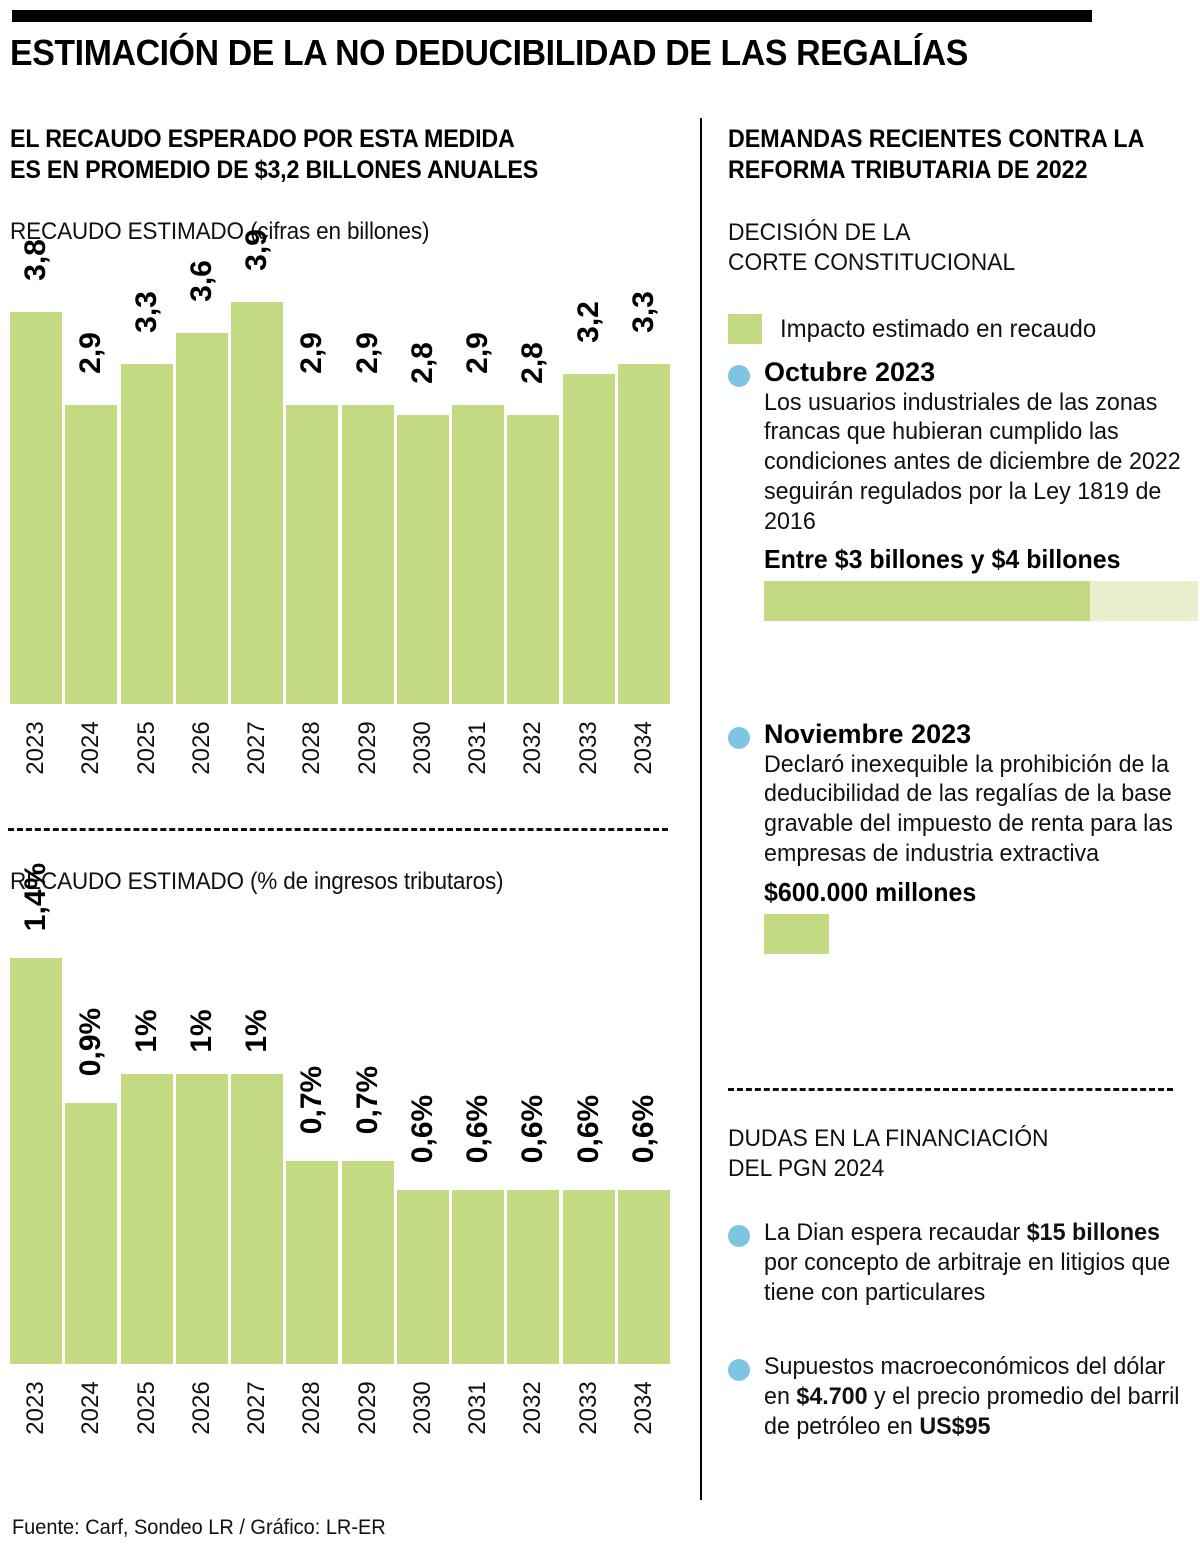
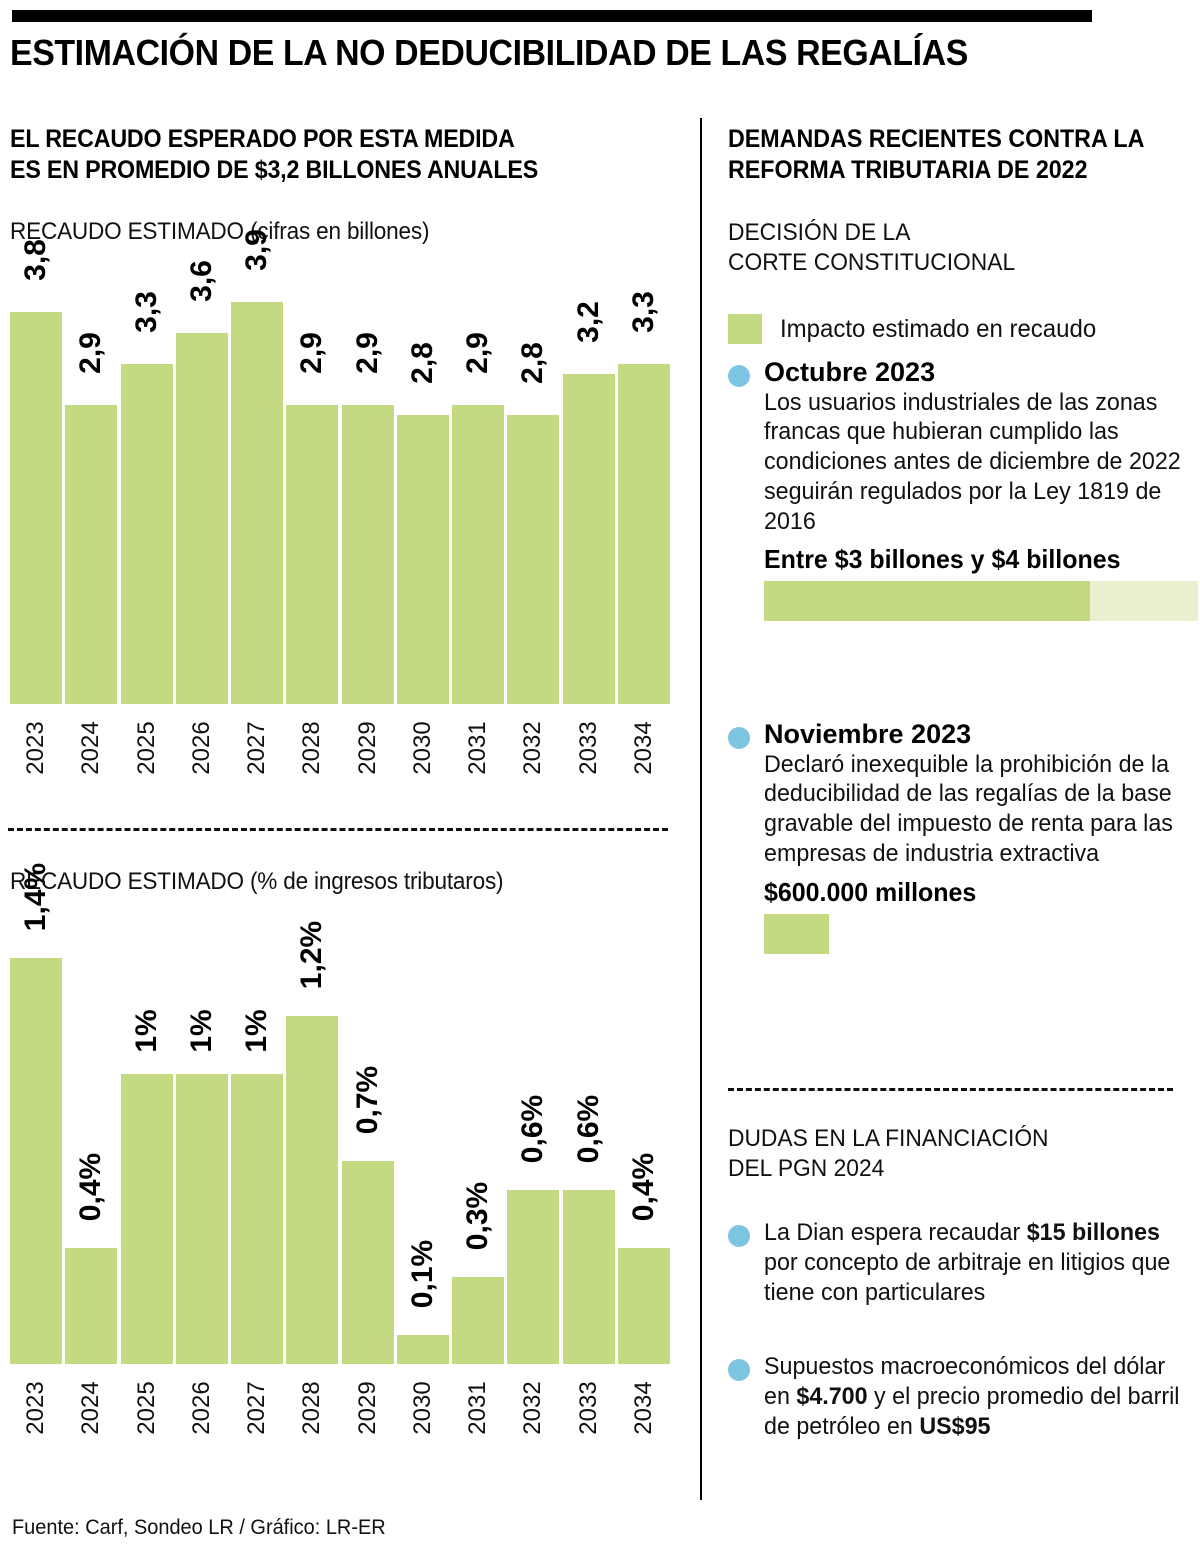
RECAUDO ESTIMADO (% de ingresos tributaros)/2024: 0,9% -> 0,4%
RECAUDO ESTIMADO (% de ingresos tributaros)/2028: 0,7% -> 1,2%
RECAUDO ESTIMADO (% de ingresos tributaros)/2030: 0,6% -> 0,1%
RECAUDO ESTIMADO (% de ingresos tributaros)/2031: 0,6% -> 0,3%
RECAUDO ESTIMADO (% de ingresos tributaros)/2034: 0,6% -> 0,4%
